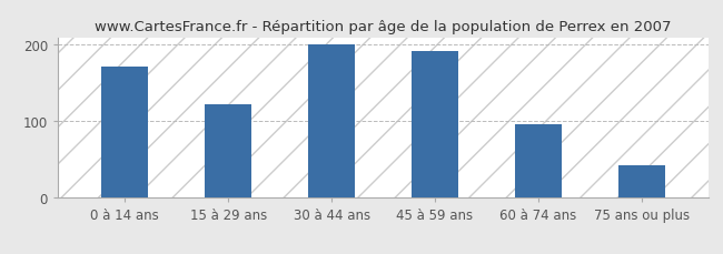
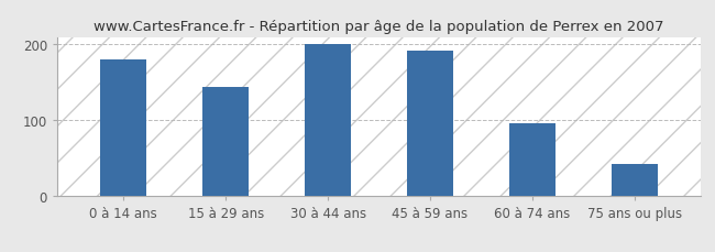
0 à 14 ans: 172 -> 180
15 à 29 ans: 122 -> 144
